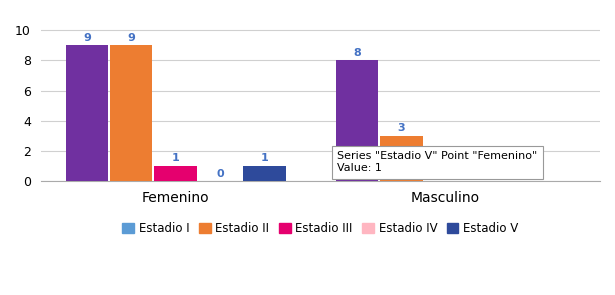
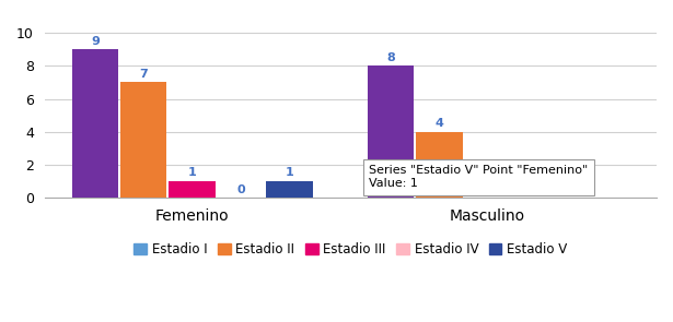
Estadio II/Femenino: 9 -> 7
Estadio II/Masculino: 3 -> 4
